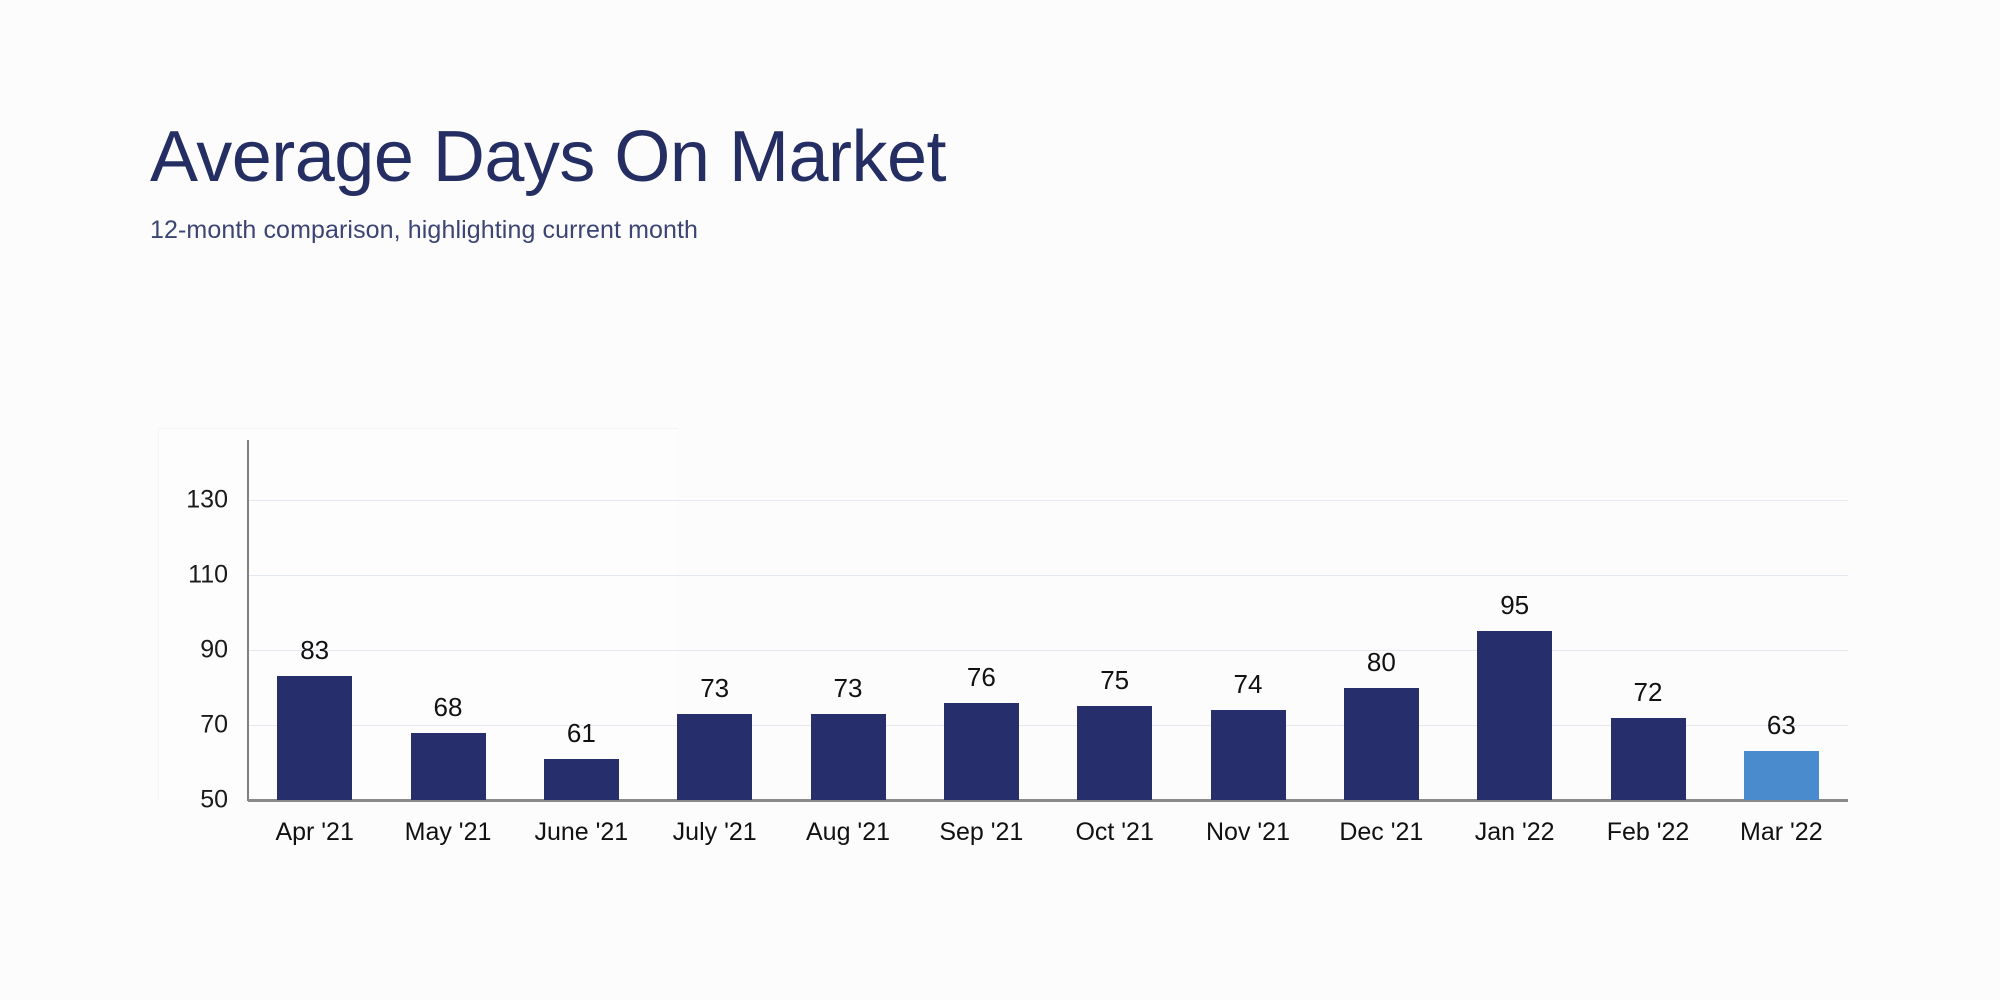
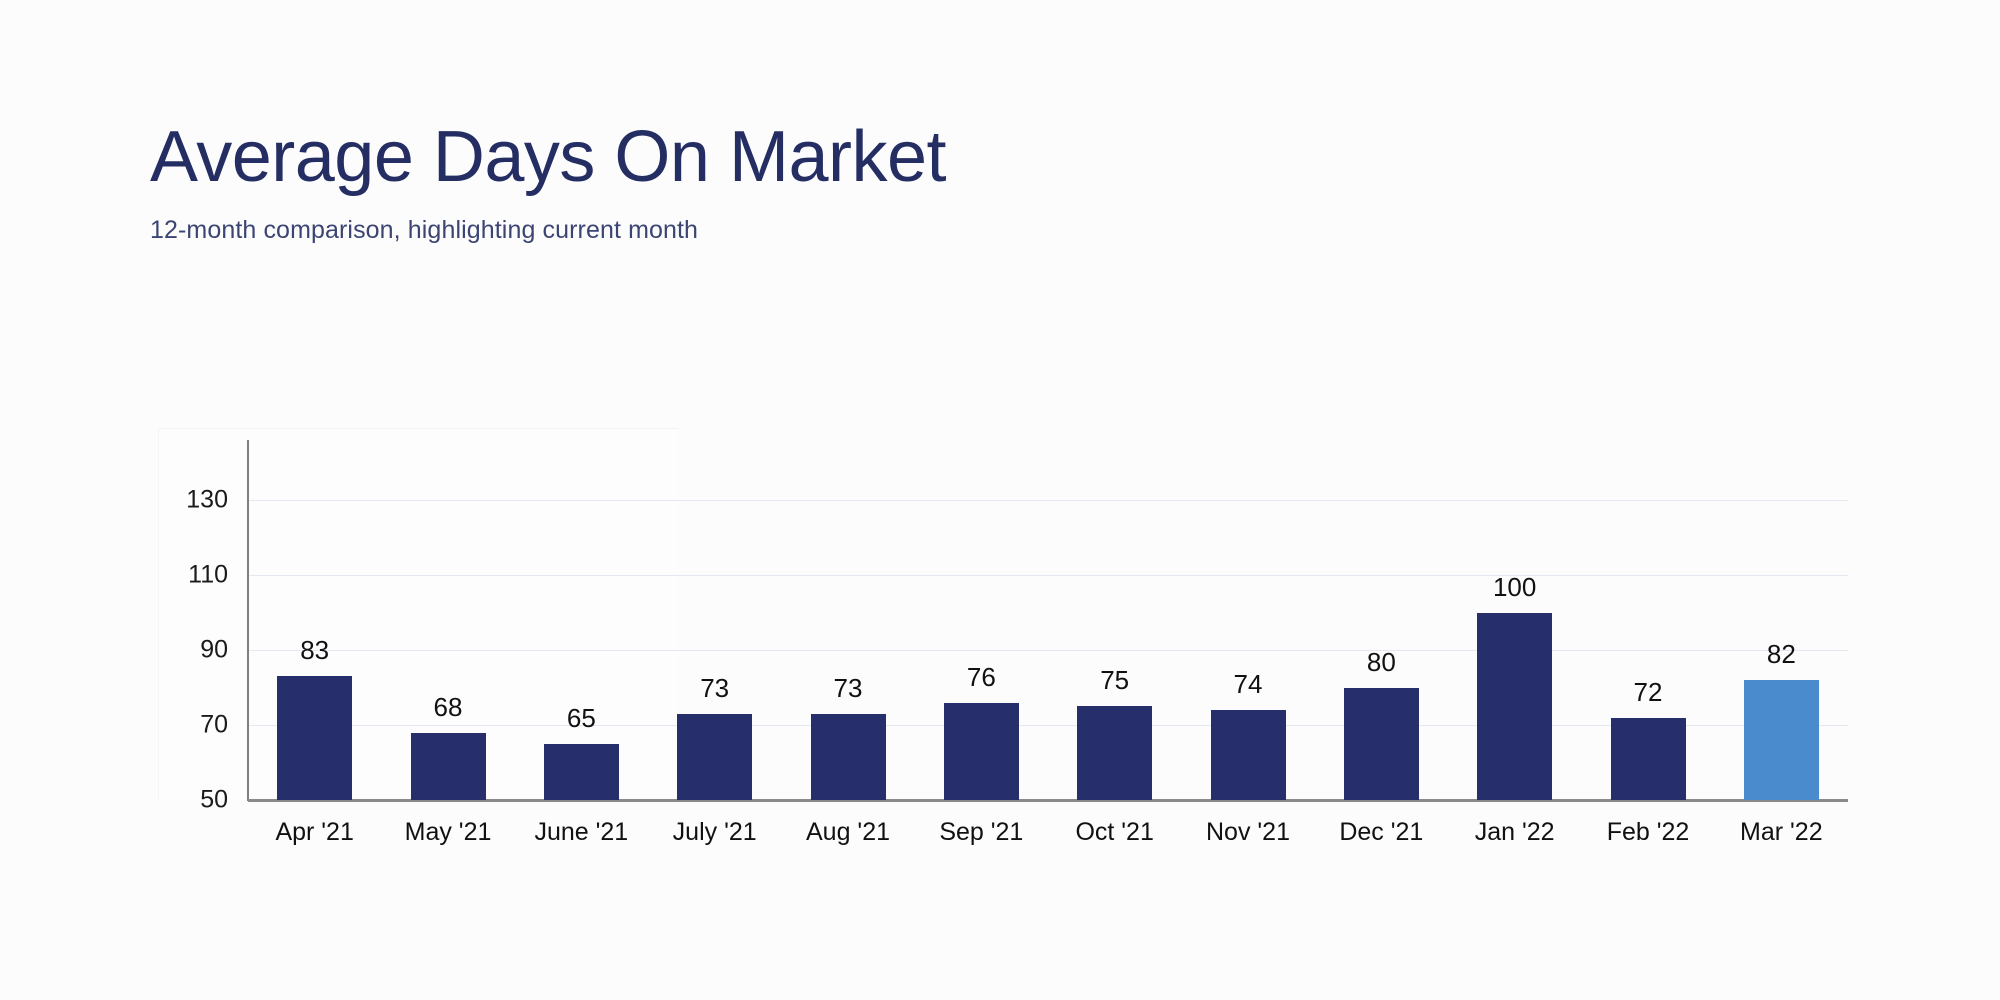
June '21: 61 -> 65
Jan '22: 95 -> 100
Mar '22: 63 -> 82
